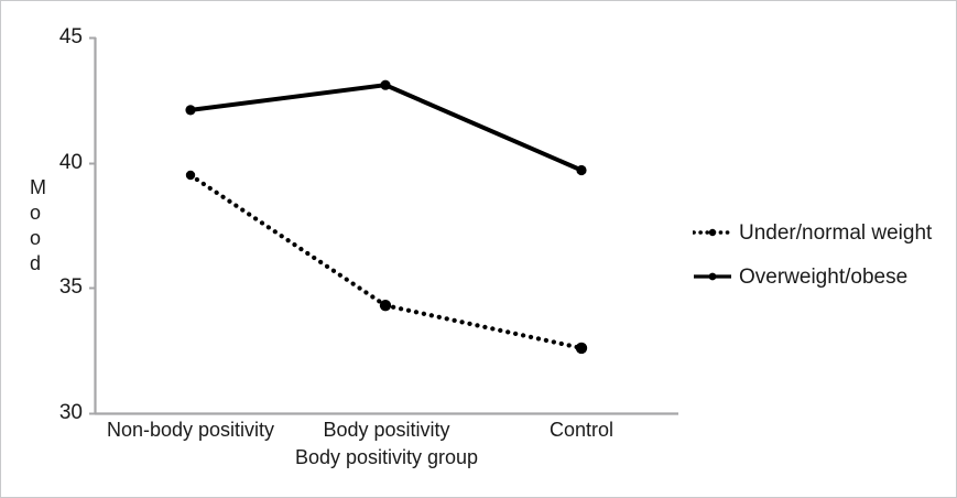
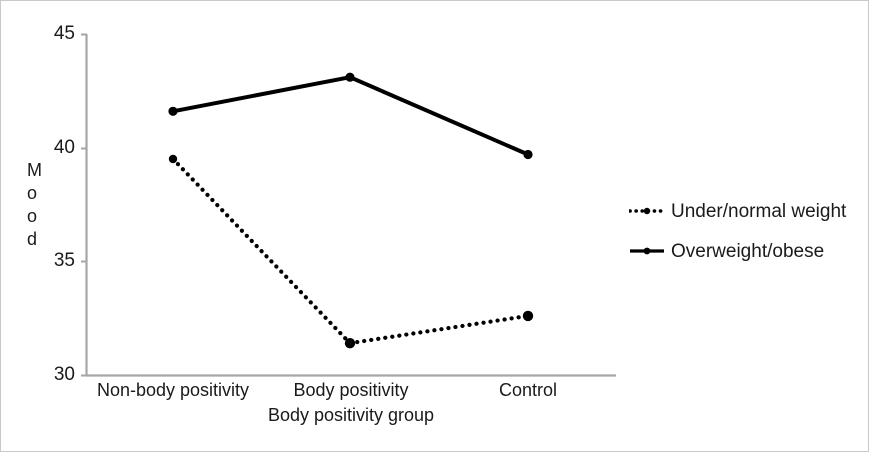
Overweight/obese/Non-body positivity: 42.1 -> 41.6
Under/normal weight/Body positivity: 34.3 -> 31.4
